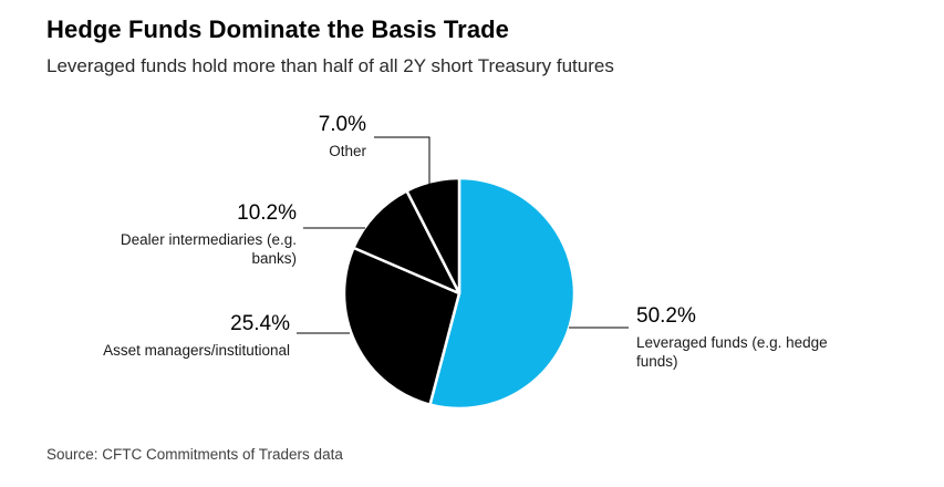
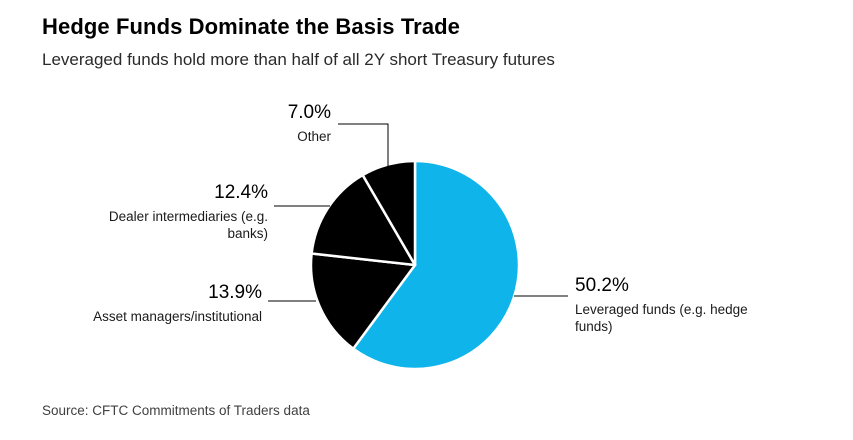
Asset managers/institutional: 25.4% -> 13.9%
Dealer intermediaries (e.g. banks): 10.2% -> 12.4%
